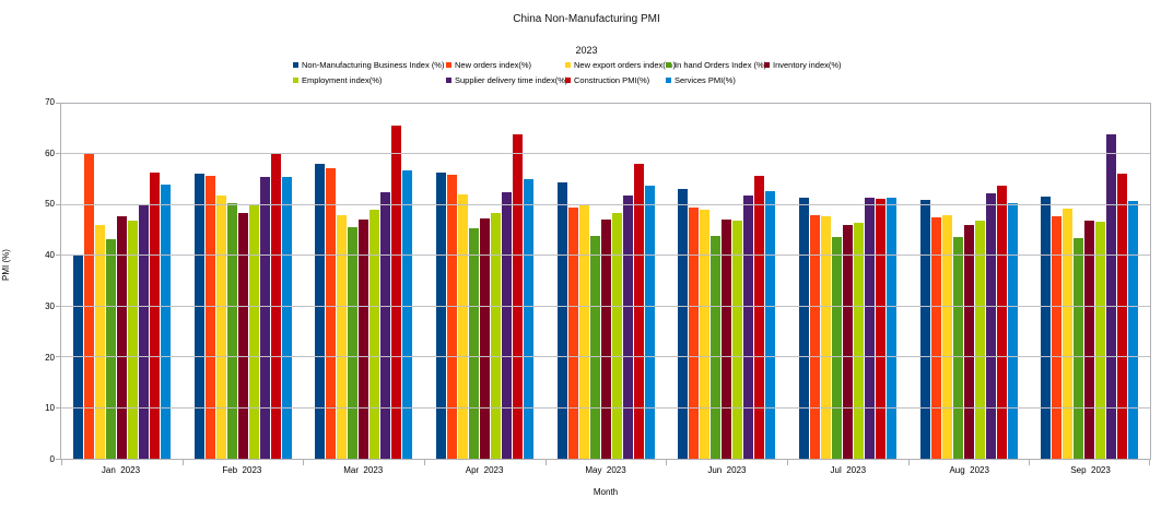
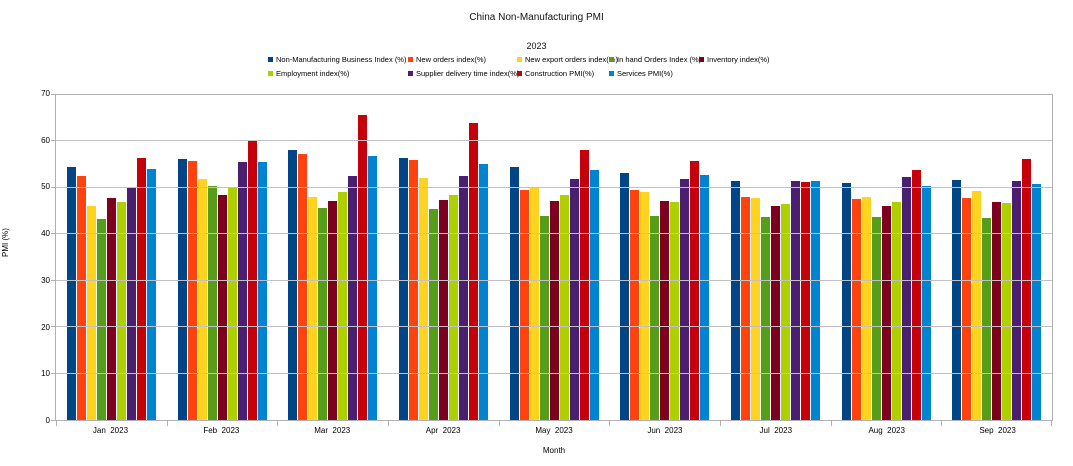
Non-Manufacturing Business Index (%)/Jan 2023: 40 -> 54
New orders index(%)/Jan 2023: 60 -> 52
Supplier delivery time index(%)/Sep 2023: 64 -> 51
